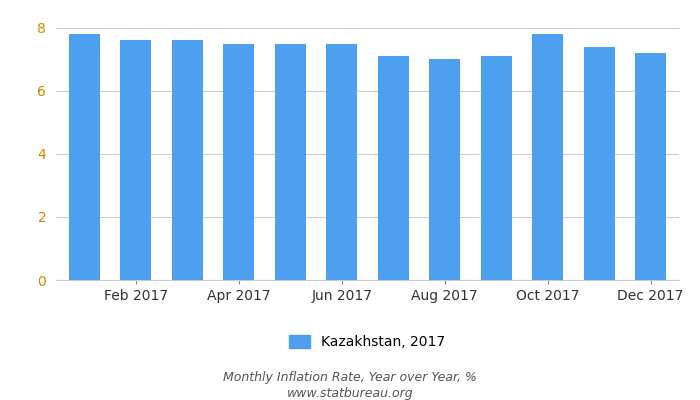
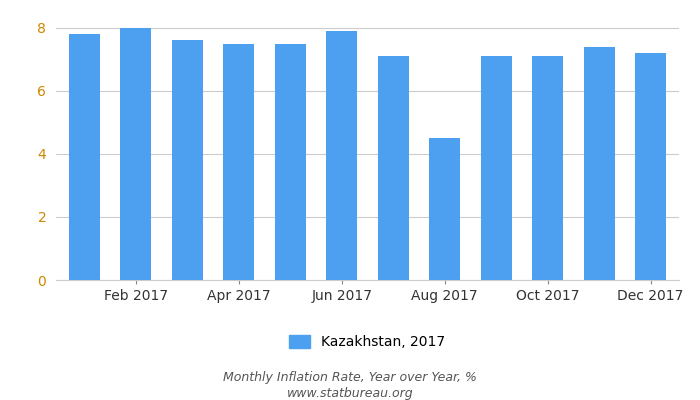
Feb 2017: 7.6 -> 8.0
Jun 2017: 7.5 -> 7.9
Aug 2017: 7.0 -> 4.5
Oct 2017: 7.8 -> 7.1
